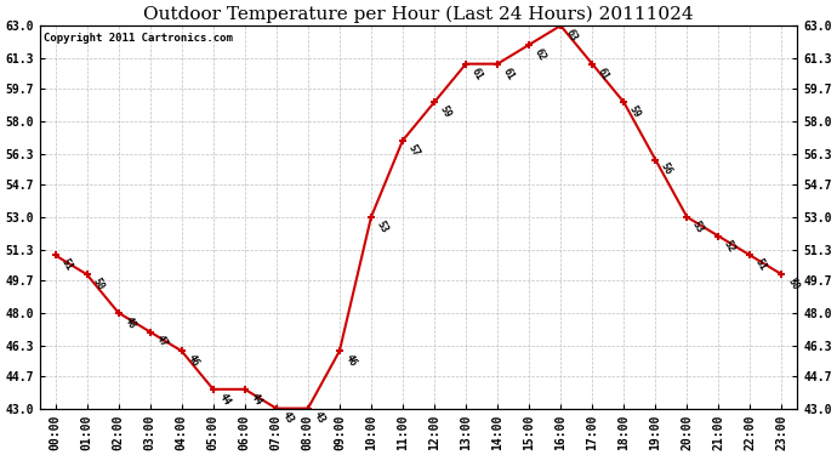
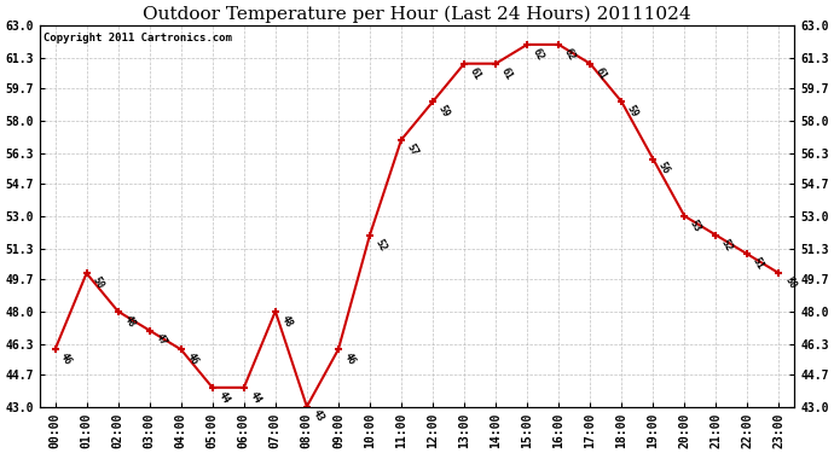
00:00: 51 -> 46
07:00: 43 -> 48
10:00: 53 -> 52
16:00: 63 -> 62
